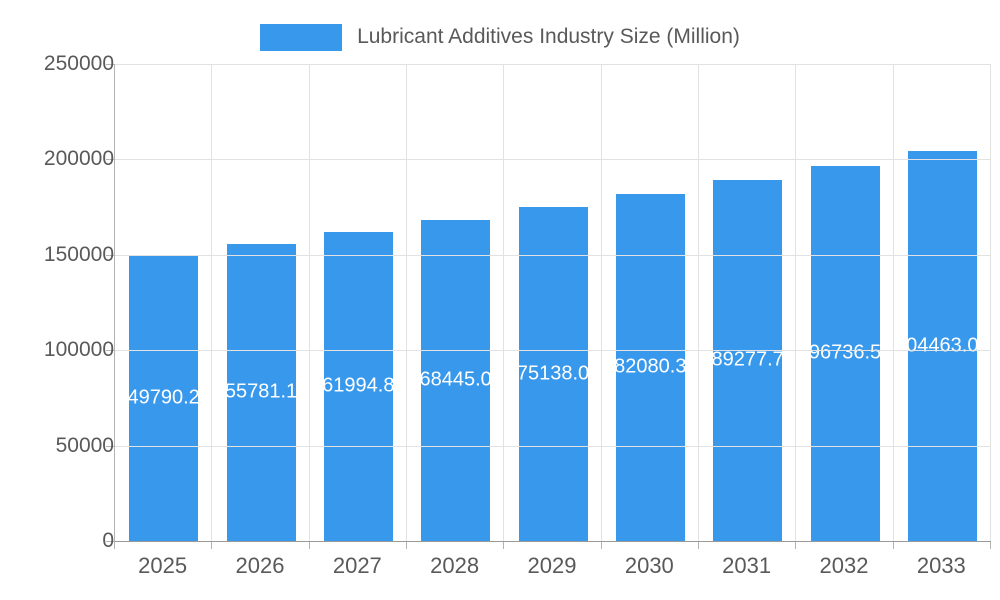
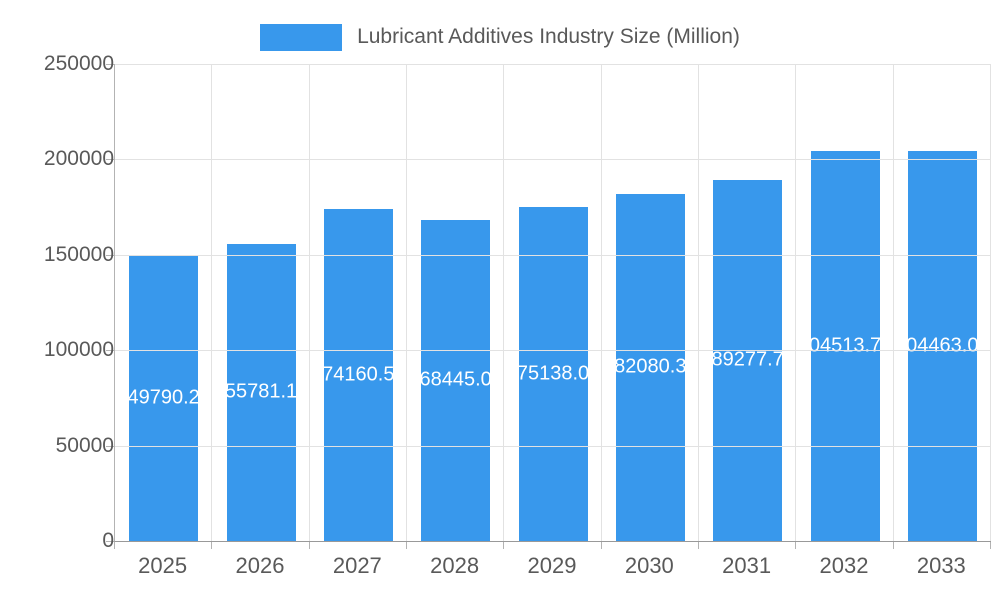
2027: 161994.86 -> 174160.56
2032: 196736.51 -> 204513.71
